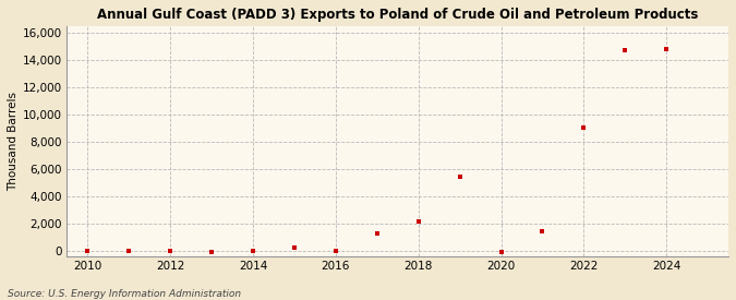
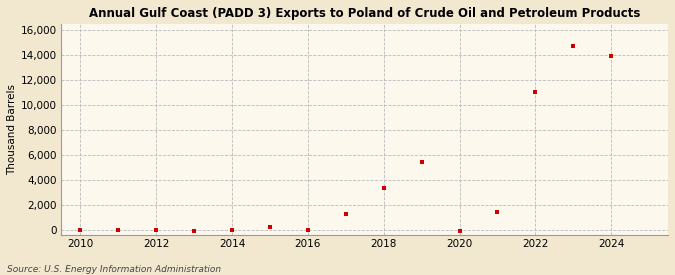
2018: 2,100 -> 3,400
2022: 9,000 -> 11,000
2024: 14,800 -> 14,000
